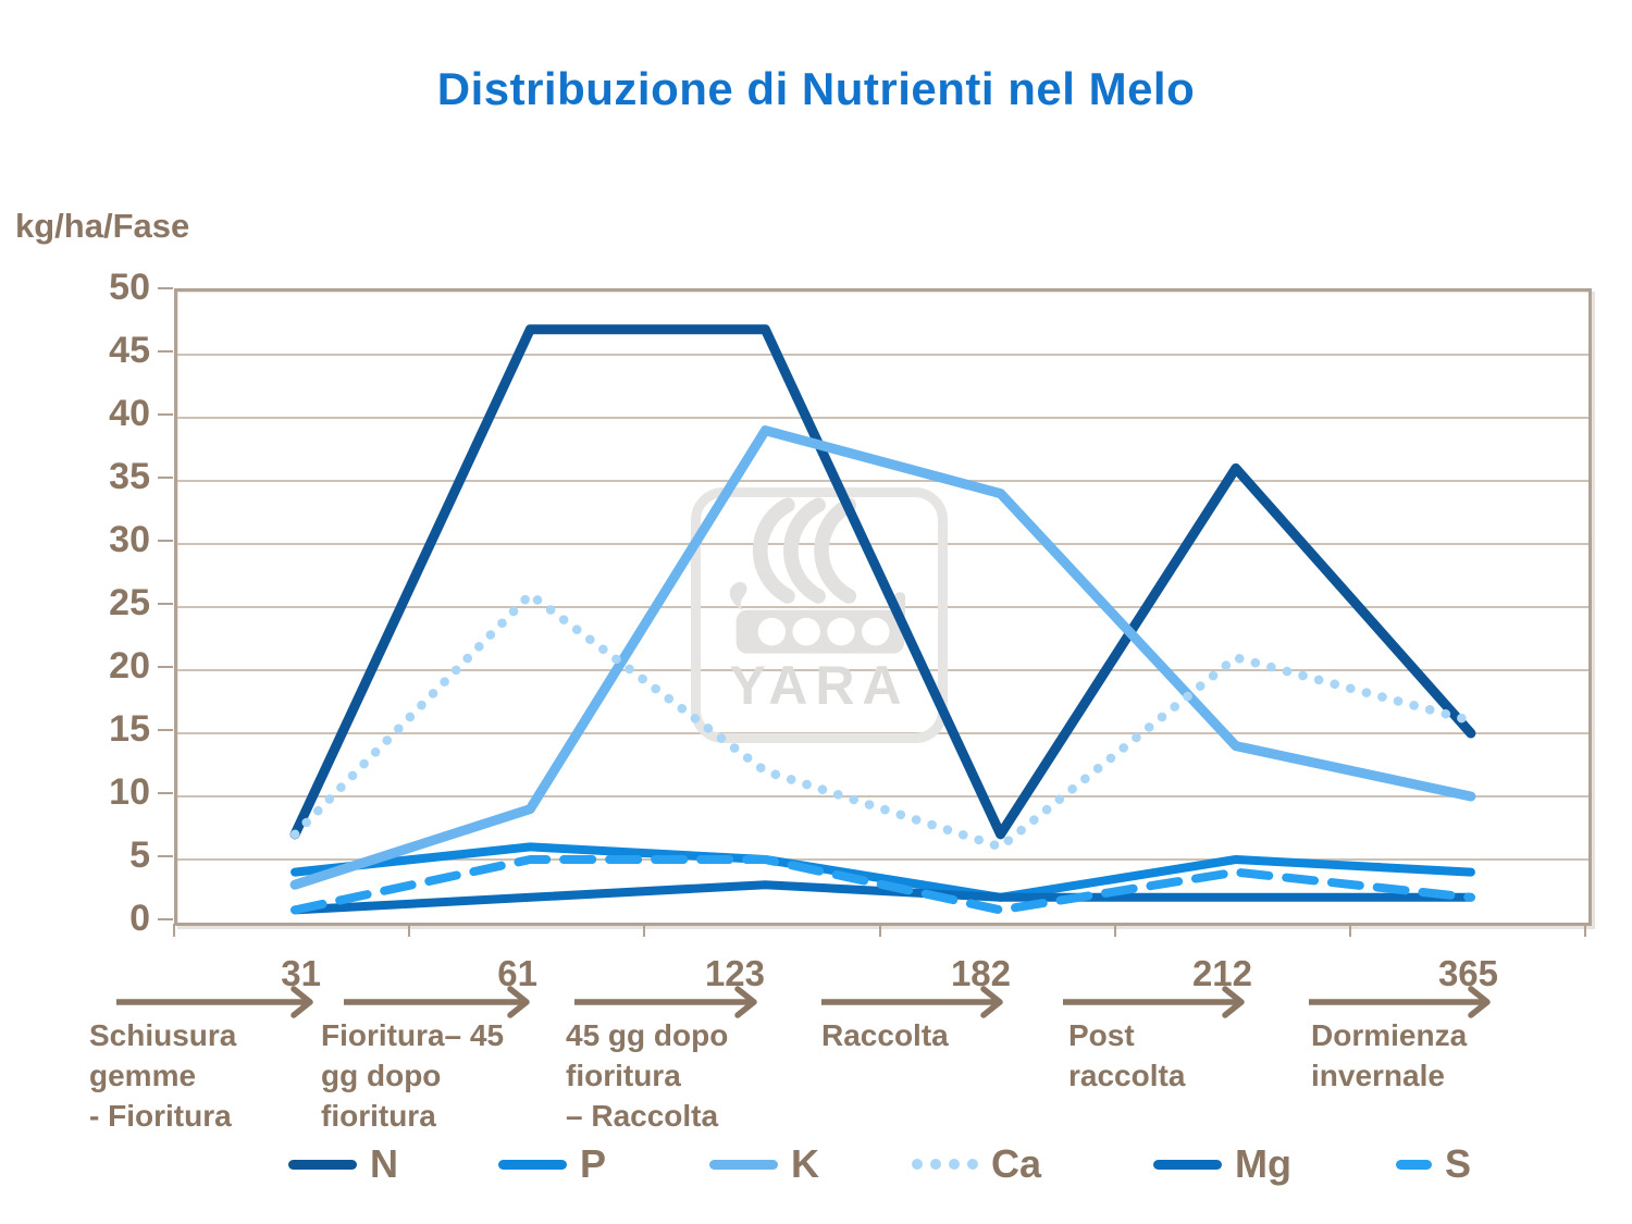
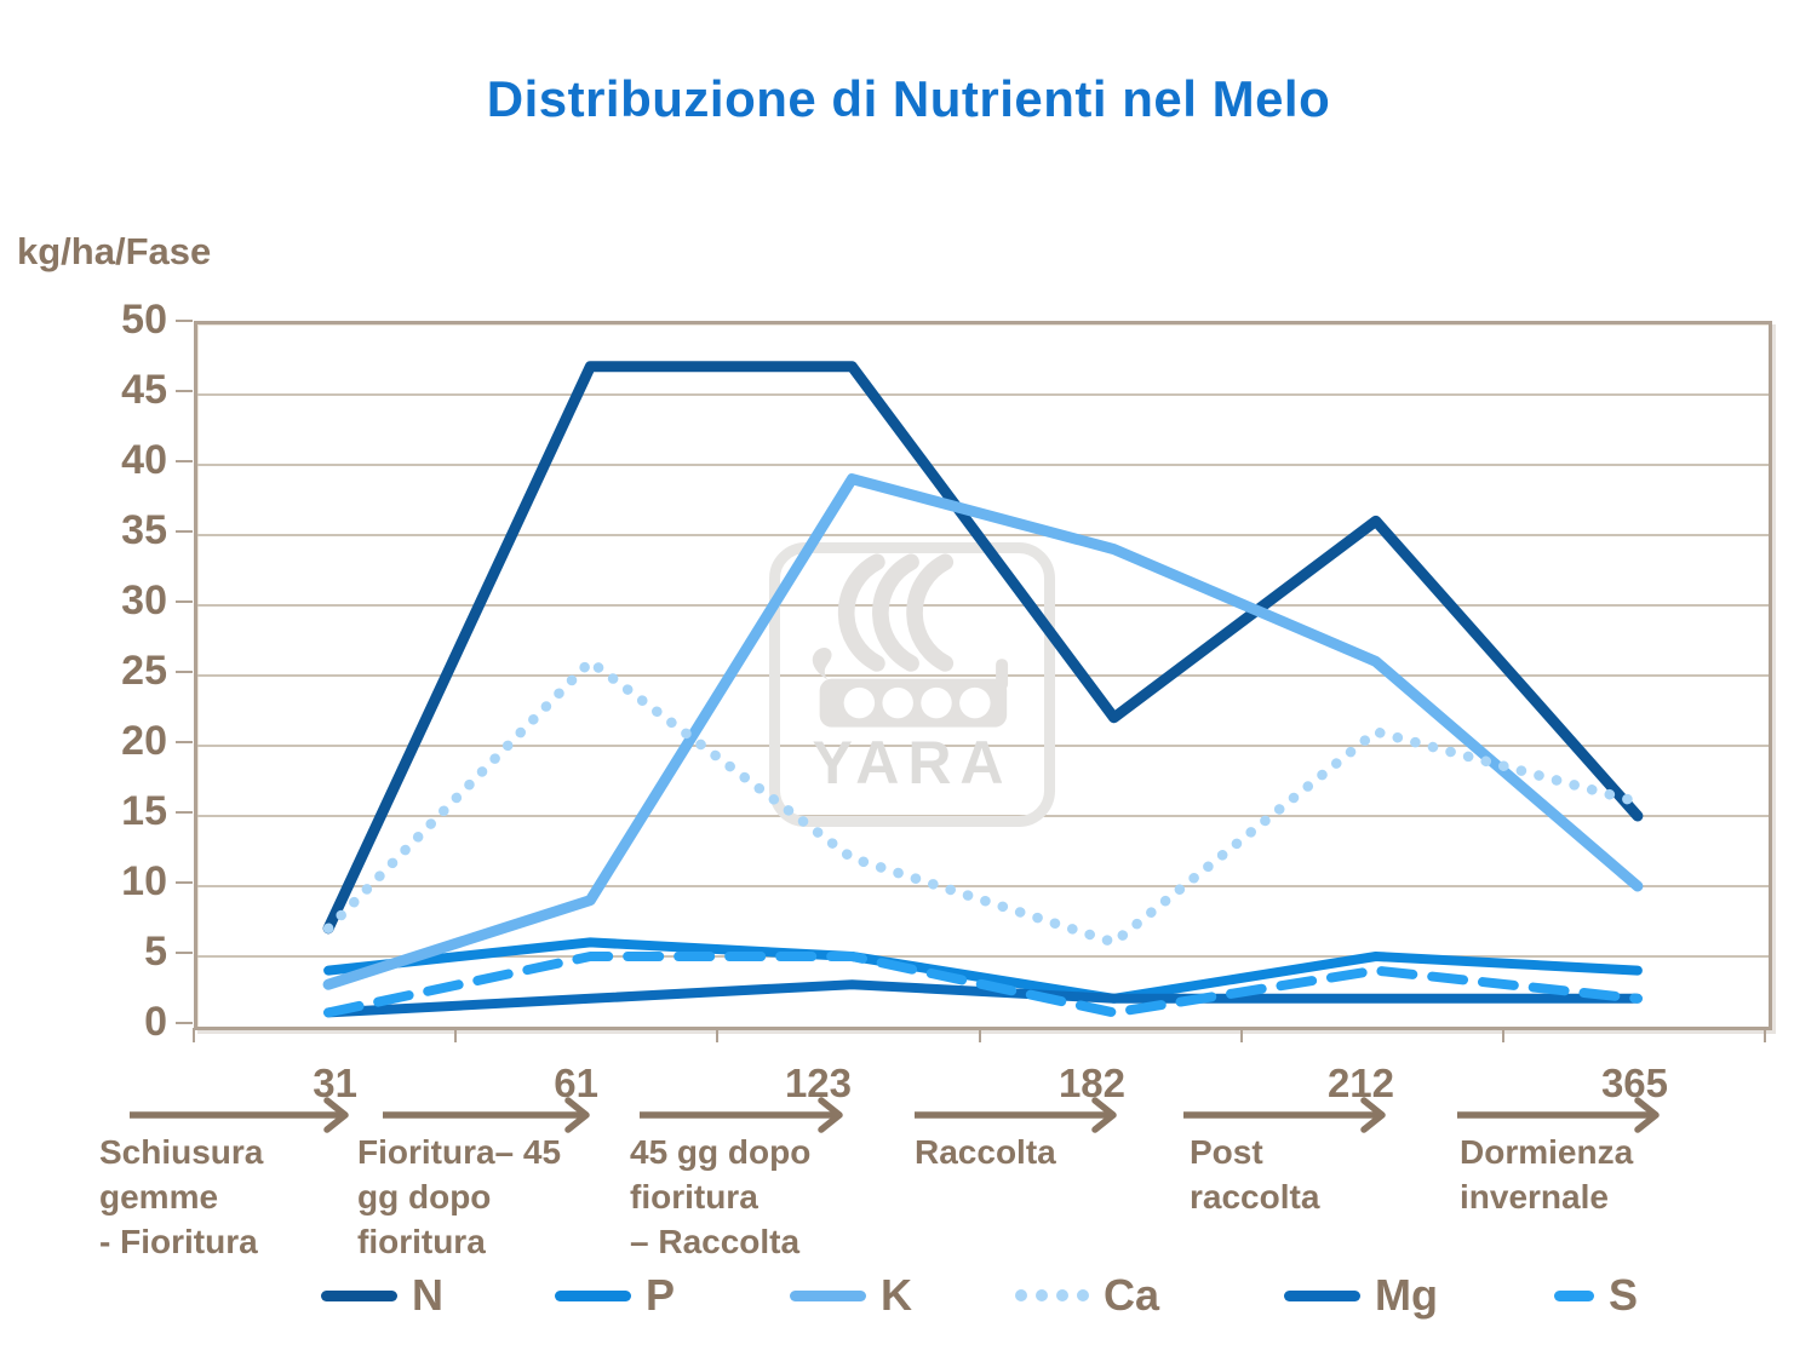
N/182: 7 -> 22
K/212: 14 -> 26
